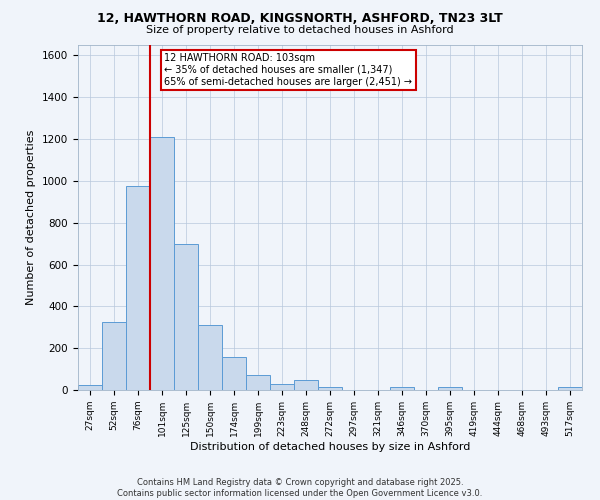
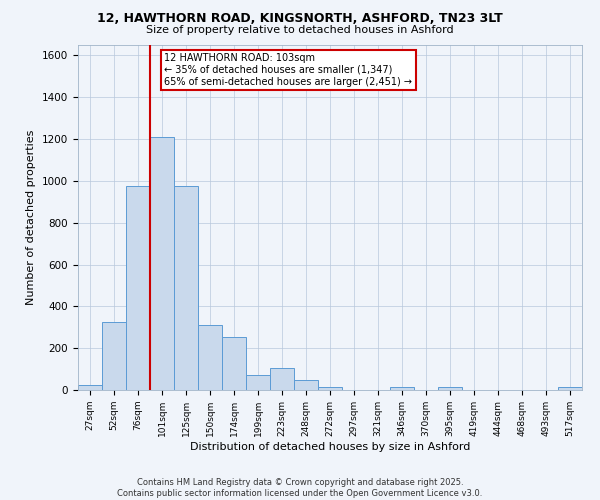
125sqm: 700 -> 975
174sqm: 160 -> 255
223sqm: 30 -> 105
